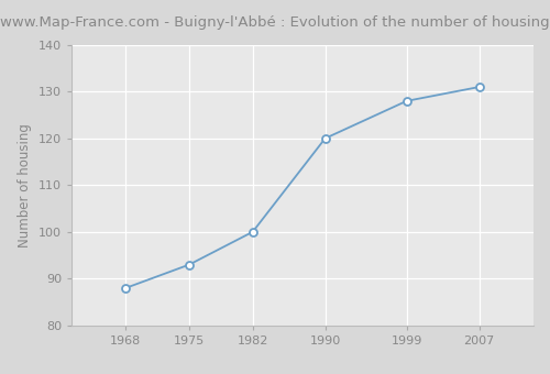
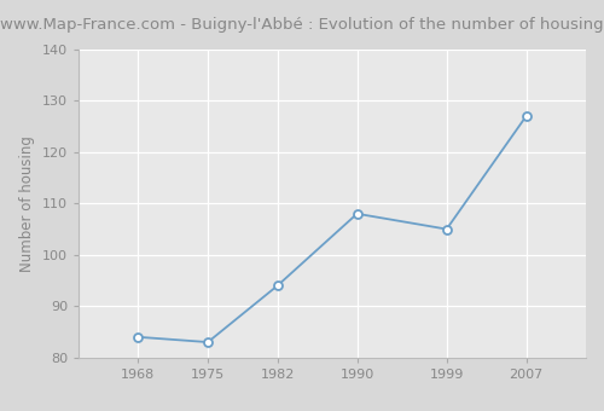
1968: 88 -> 84
1975: 93 -> 83
1982: 100 -> 94
1990: 120 -> 108
1999: 128 -> 105
2007: 131 -> 127
